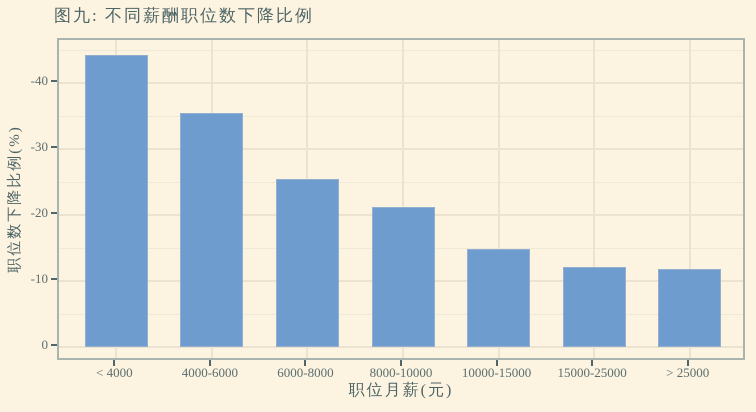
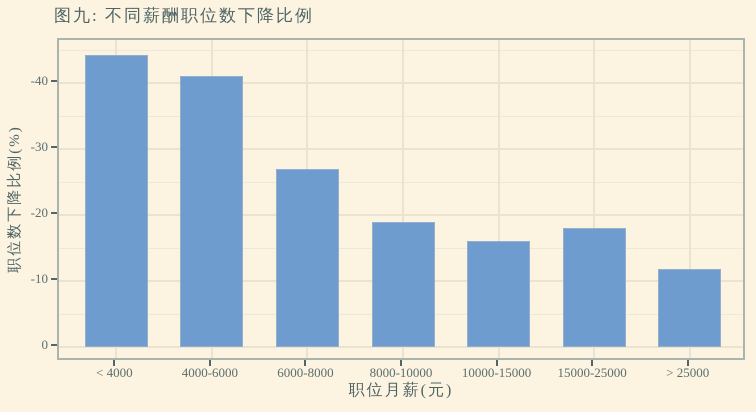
4000-6000: -36 -> -41
6000-8000: -26 -> -27
8000-10000: -21 -> -19
10000-15000: -15 -> -16
15000-25000: -12 -> -18
